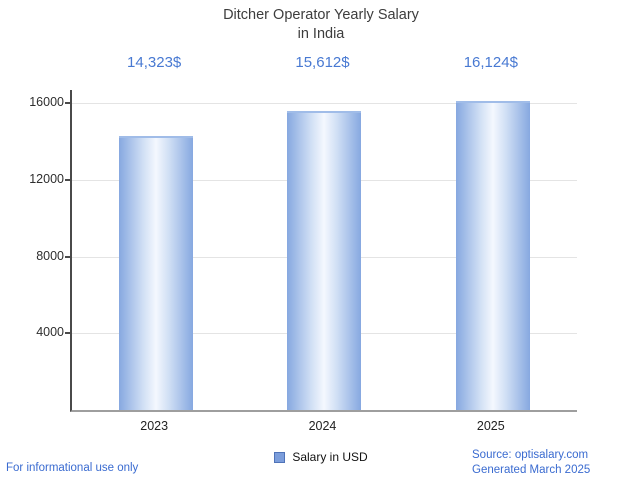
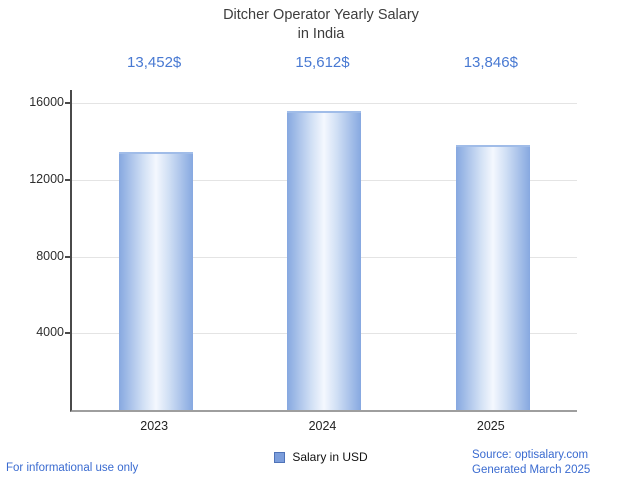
2023: 14,323 -> 13,452
2025: 16,124 -> 13,846
